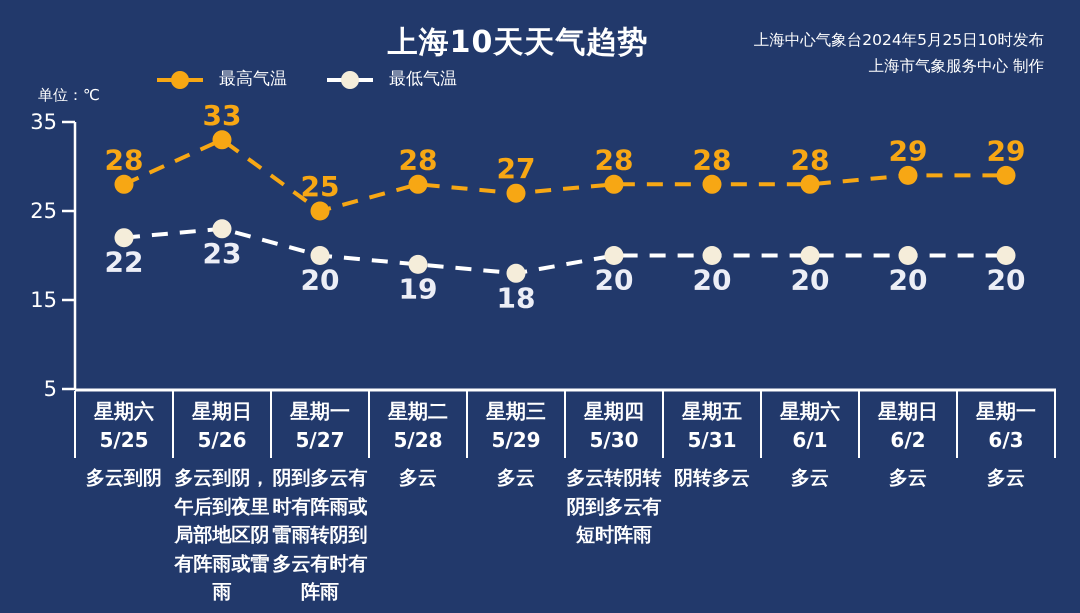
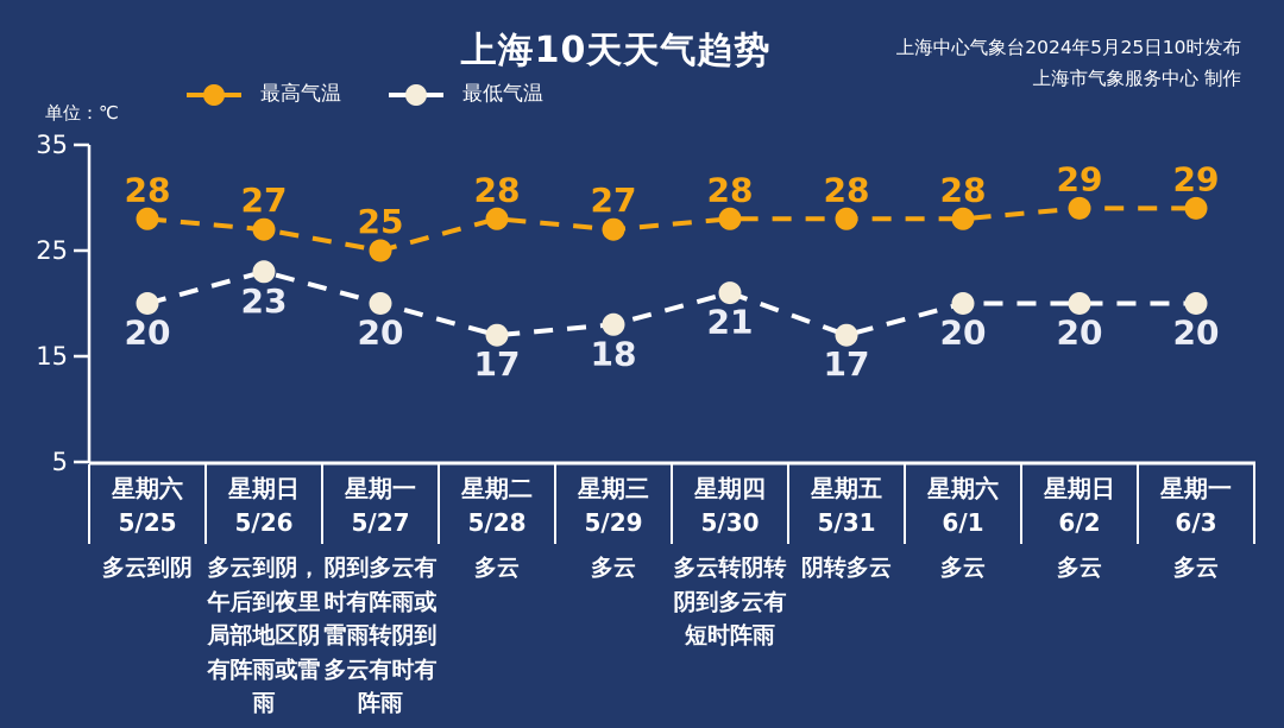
最低气温/5/25: 22 -> 20
最高气温/5/26: 33 -> 27
最低气温/5/28: 19 -> 17
最低气温/5/30: 20 -> 21
最低气温/5/31: 20 -> 17
